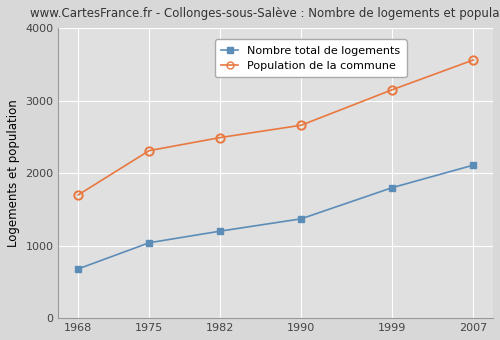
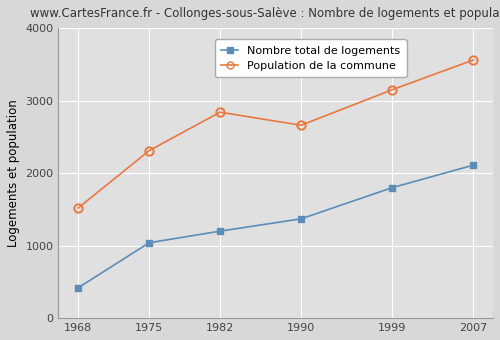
Nombre total de logements/1968: 680 -> 420
Population de la commune/1968: 1700 -> 1520
Population de la commune/1982: 2490 -> 2840
